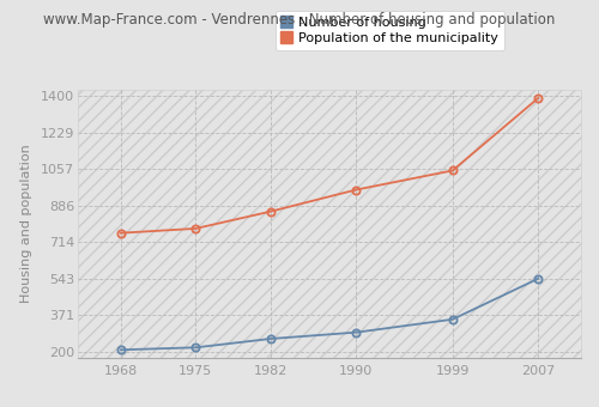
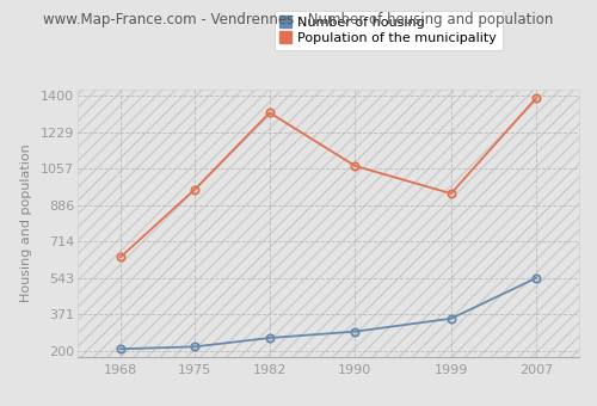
Population of the municipality/1968: 760 -> 640
Population of the municipality/1975: 780 -> 960
Population of the municipality/1982: 860 -> 1320
Population of the municipality/1990: 960 -> 1070
Population of the municipality/1999: 1050 -> 940
